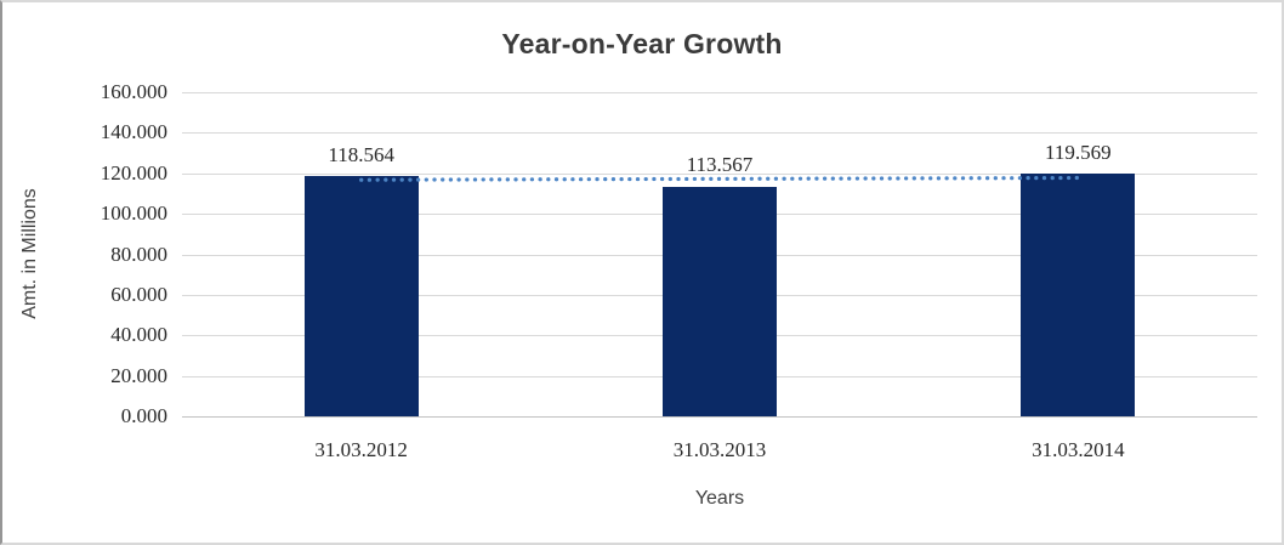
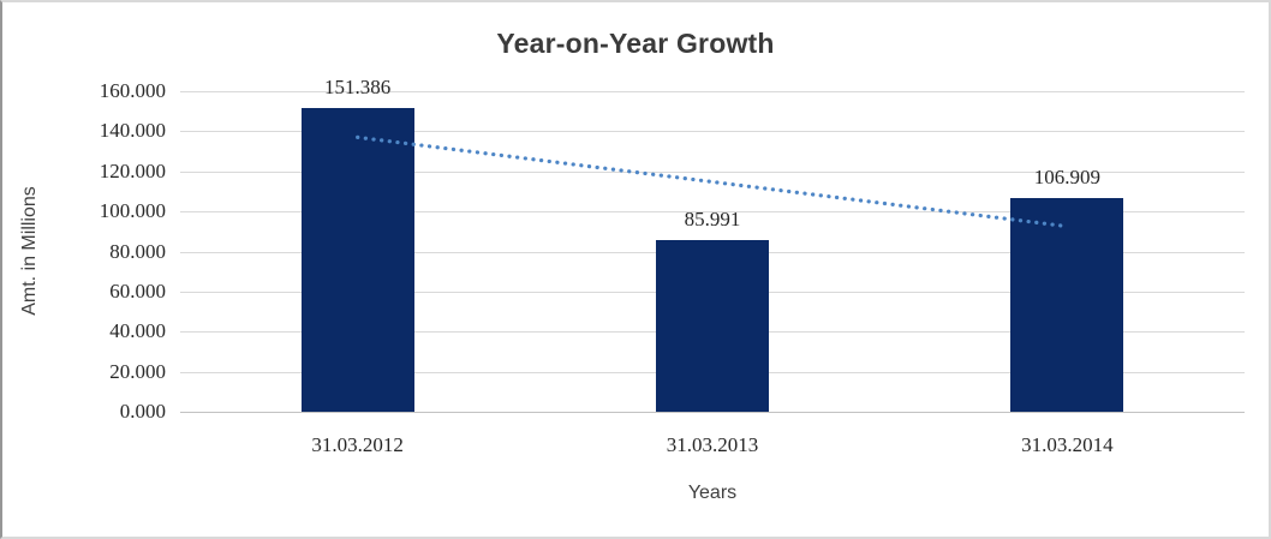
31.03.2012: 118.564 -> 151.386
31.03.2013: 113.567 -> 85.991
31.03.2014: 119.569 -> 106.909
